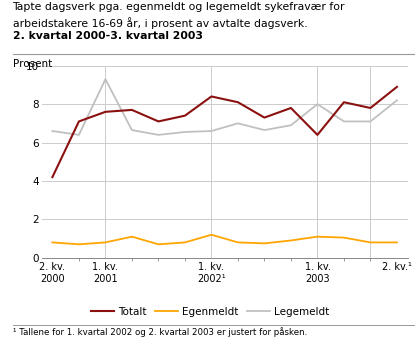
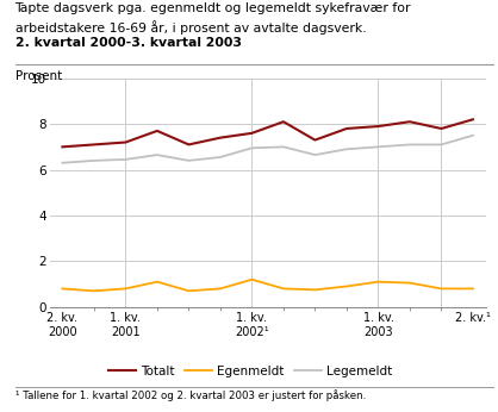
Totalt/2. kv. 2000: 4.2 -> 7.0
Legemeldt/2. kv. 2000: 6.6 -> 6.3
Totalt/1. kv. 2001: 7.6 -> 7.2
Legemeldt/1. kv. 2001: 9.3 -> 6.5
Totalt/1. kv. 2002¹: 8.4 -> 7.6
Legemeldt/1. kv. 2002¹: 6.6 -> 7.0
Totalt/1. kv. 2003: 6.4 -> 7.9
Legemeldt/1. kv. 2003: 8.0 -> 7.0
Totalt/2. kv.¹: 8.9 -> 8.2
Legemeldt/2. kv.¹: 8.2 -> 7.5
